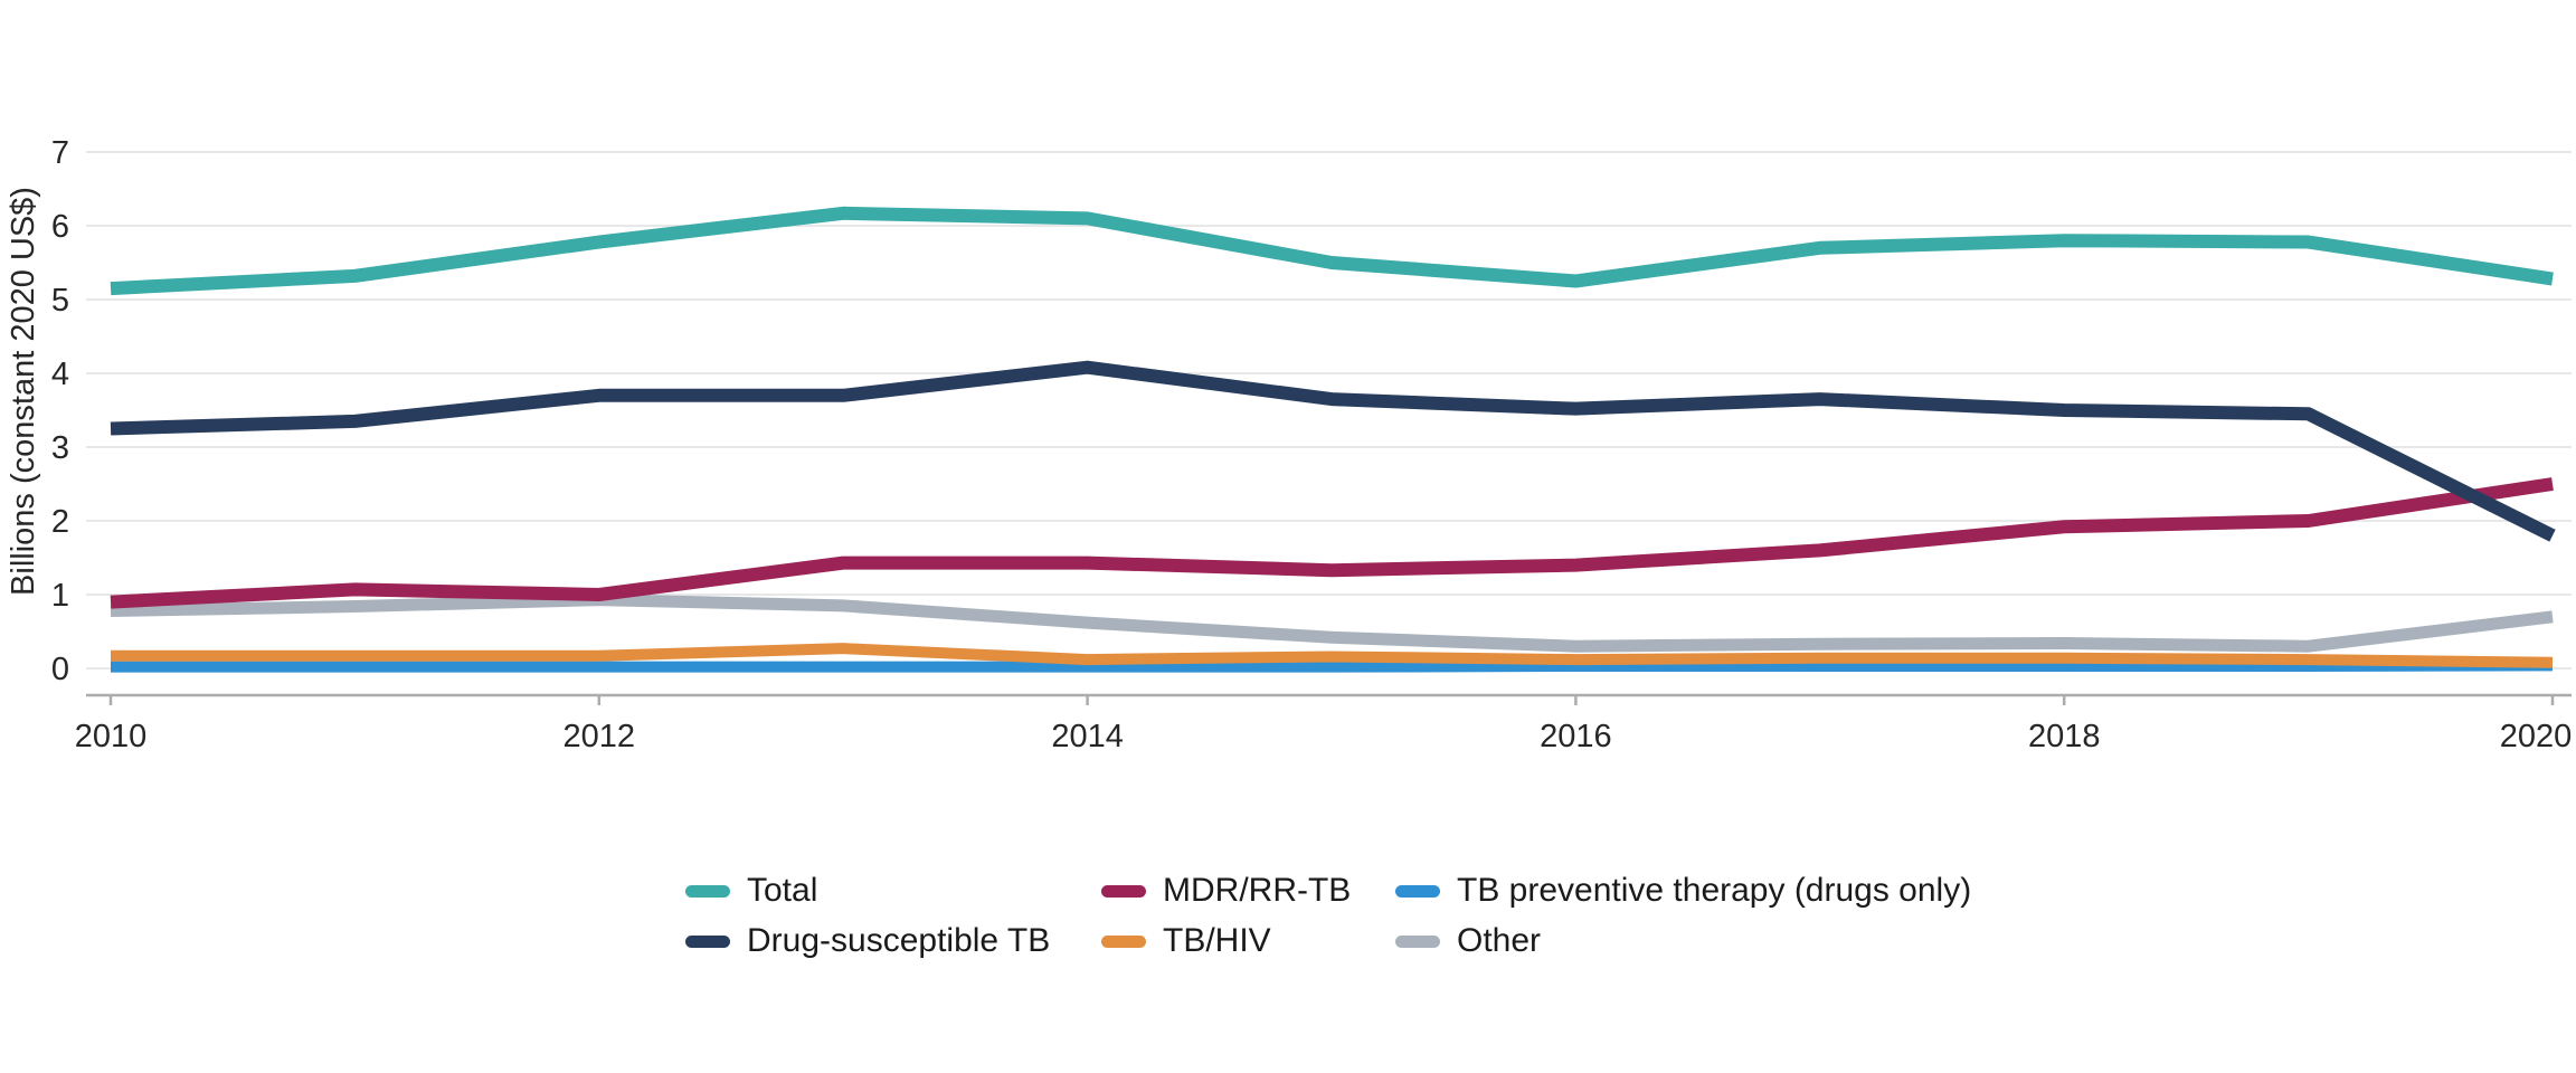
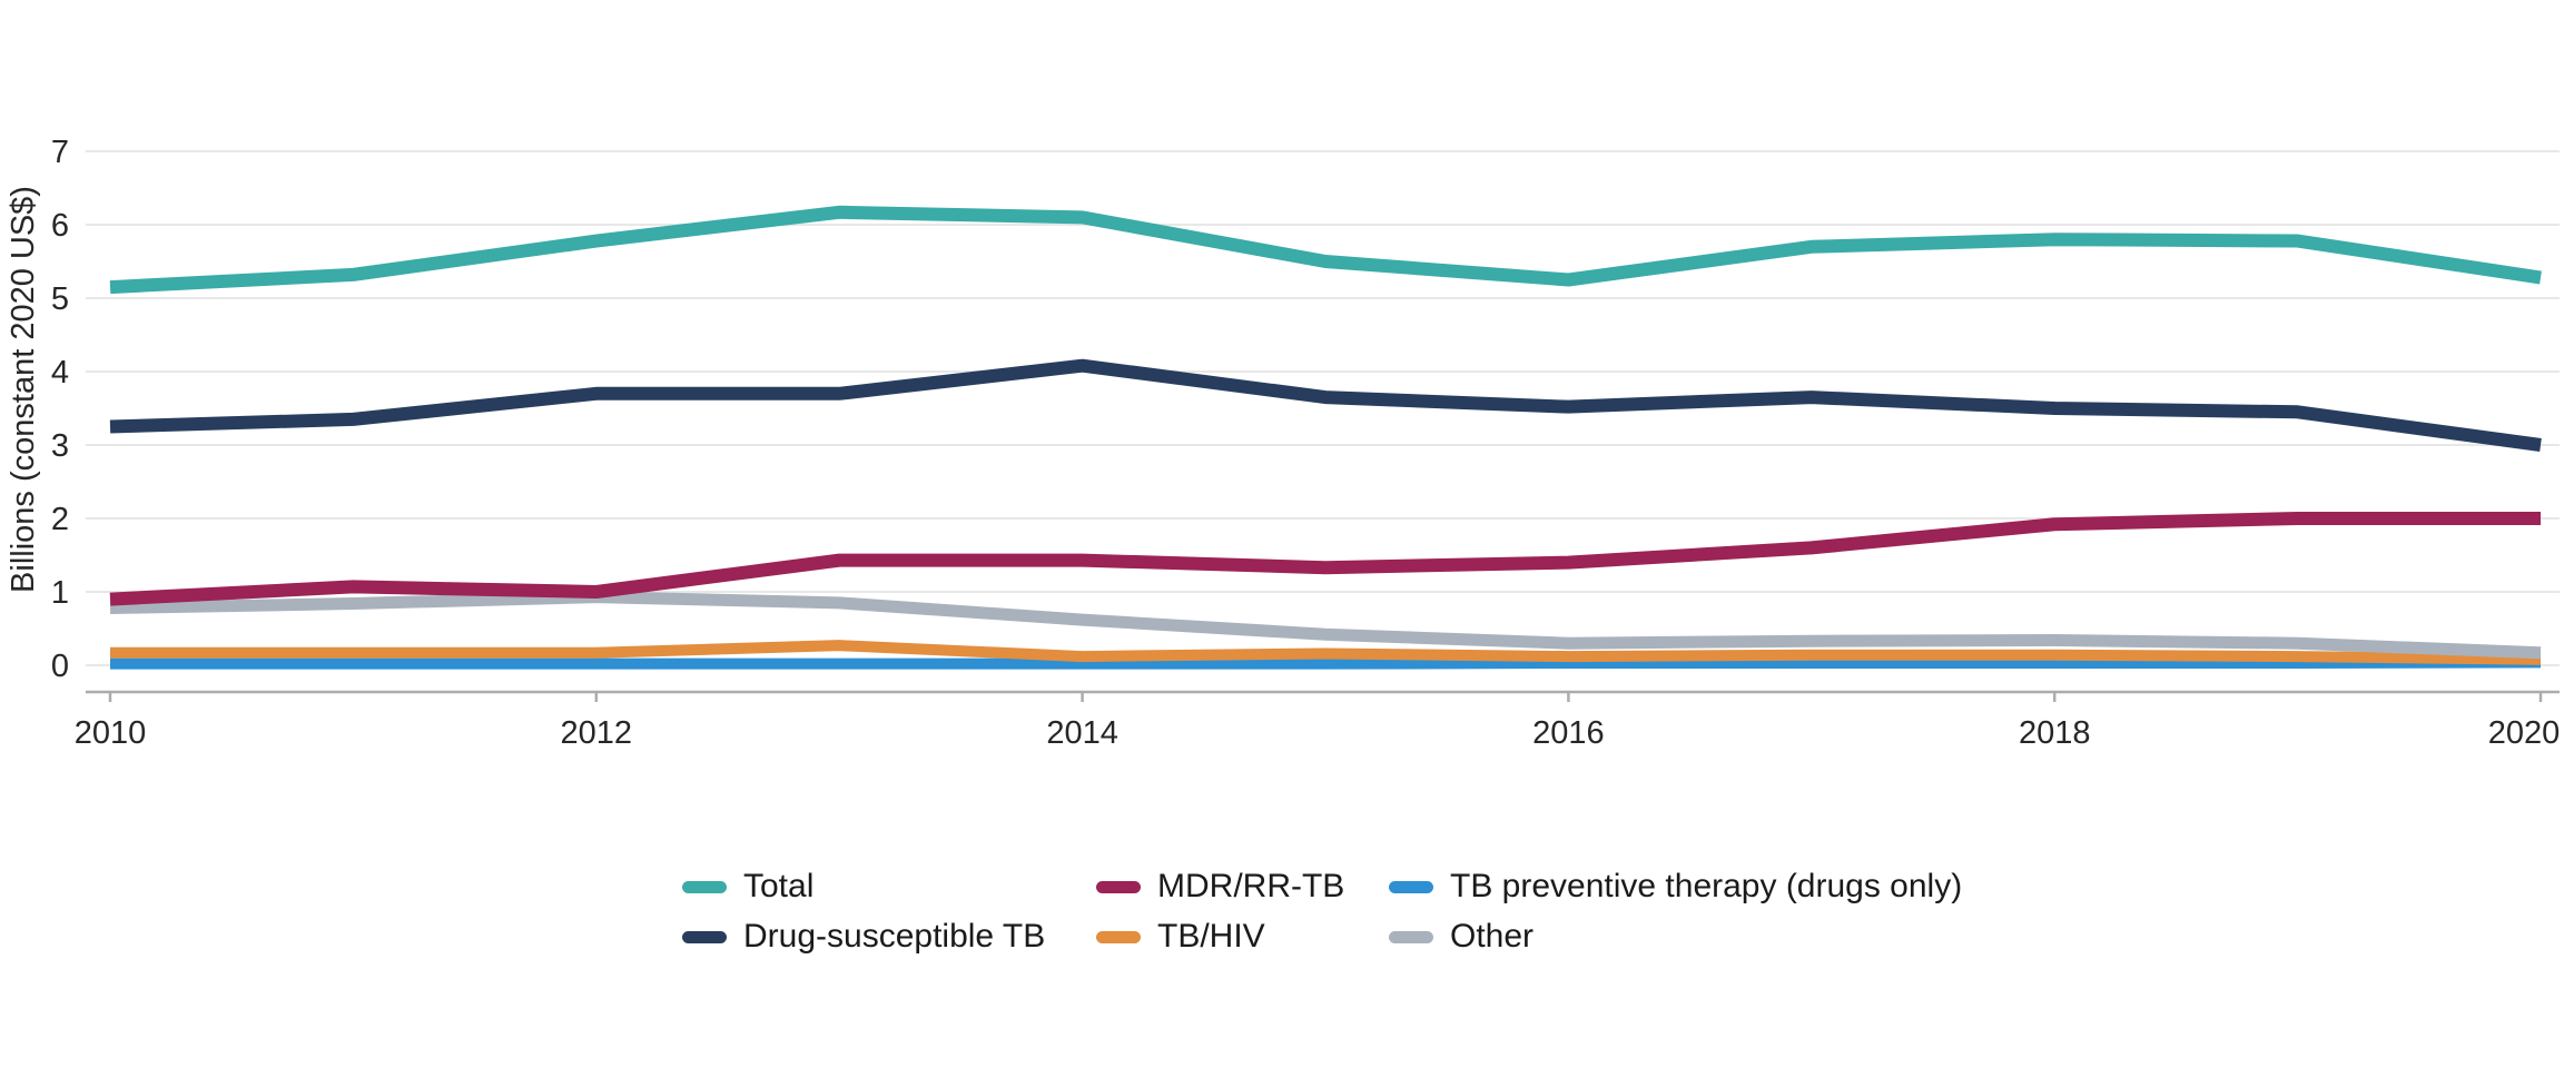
Drug-susceptible TB/2020: 1.8 -> 3.0
MDR/RR-TB/2020: 2.5 -> 2.0
Other/2020: 0.7 -> 0.2
